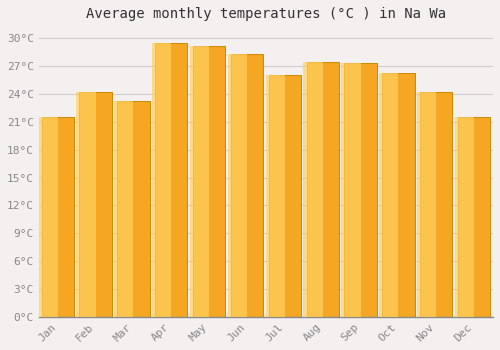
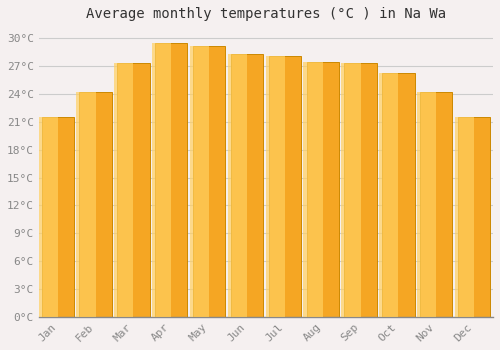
Mar: 23.2°C -> 27.3°C
Jul: 26.0°C -> 28.1°C
